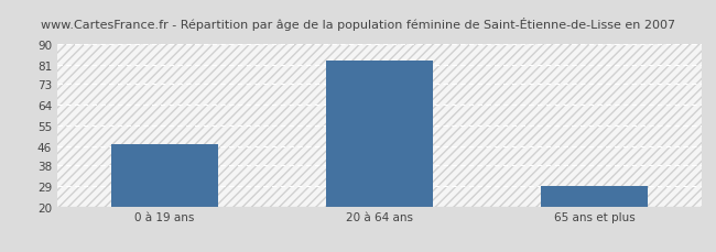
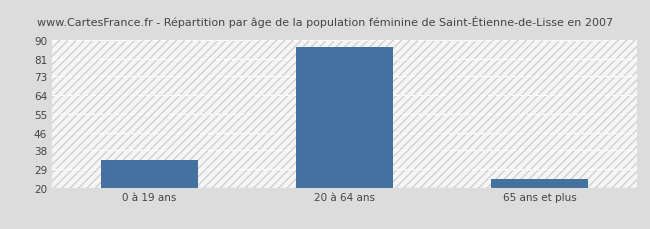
0 à 19 ans: 47 -> 33
20 à 64 ans: 83 -> 87
65 ans et plus: 29 -> 24
